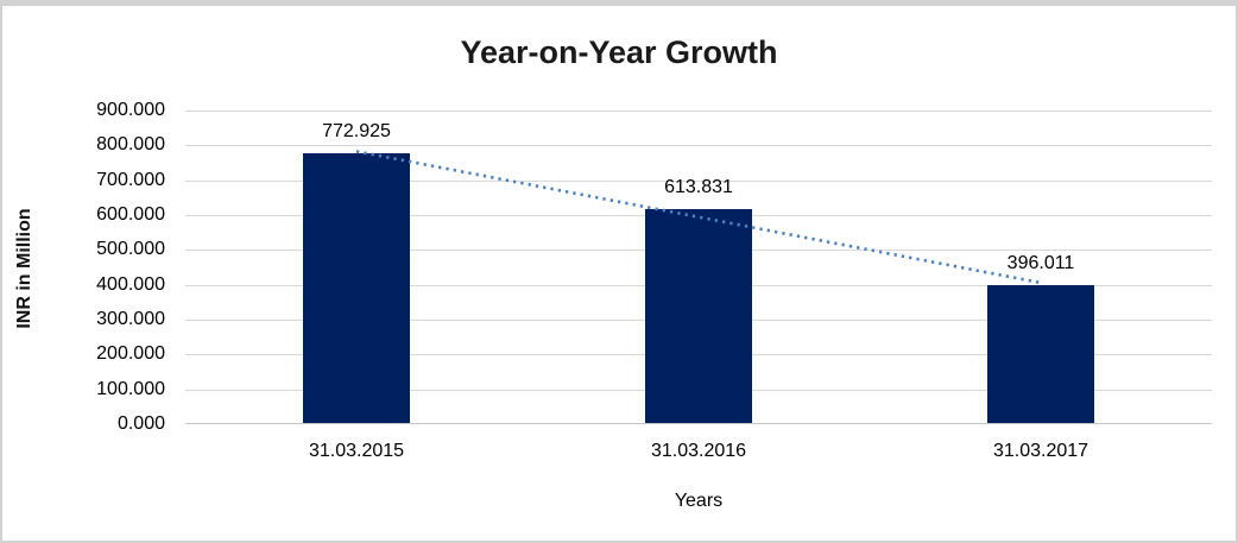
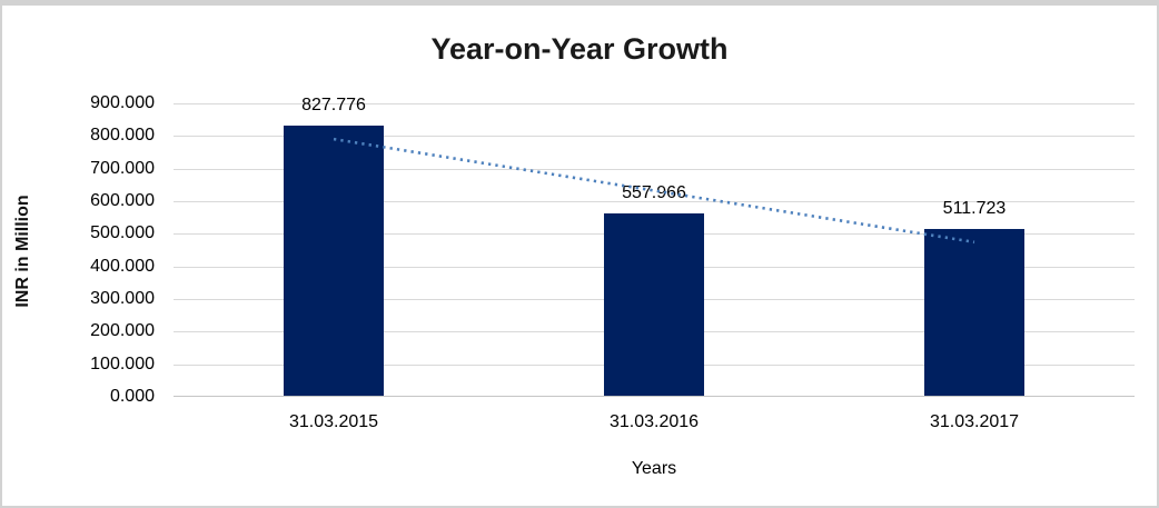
31.03.2015: 772.925 -> 827.776
31.03.2016: 613.831 -> 557.966
31.03.2017: 396.011 -> 511.723
